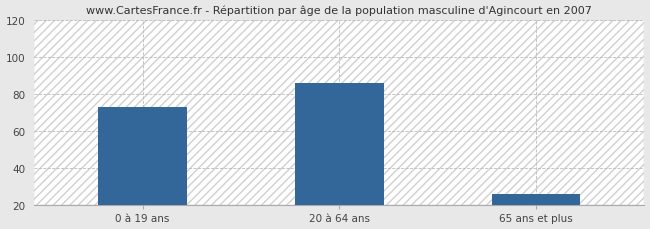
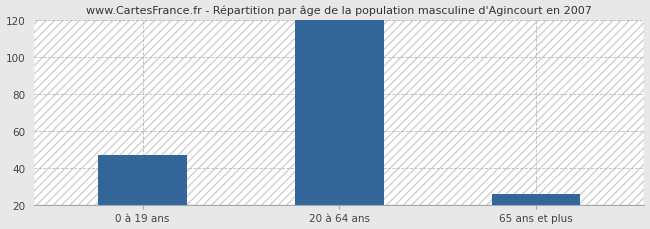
0 à 19 ans: 73 -> 47
20 à 64 ans: 86 -> 120
